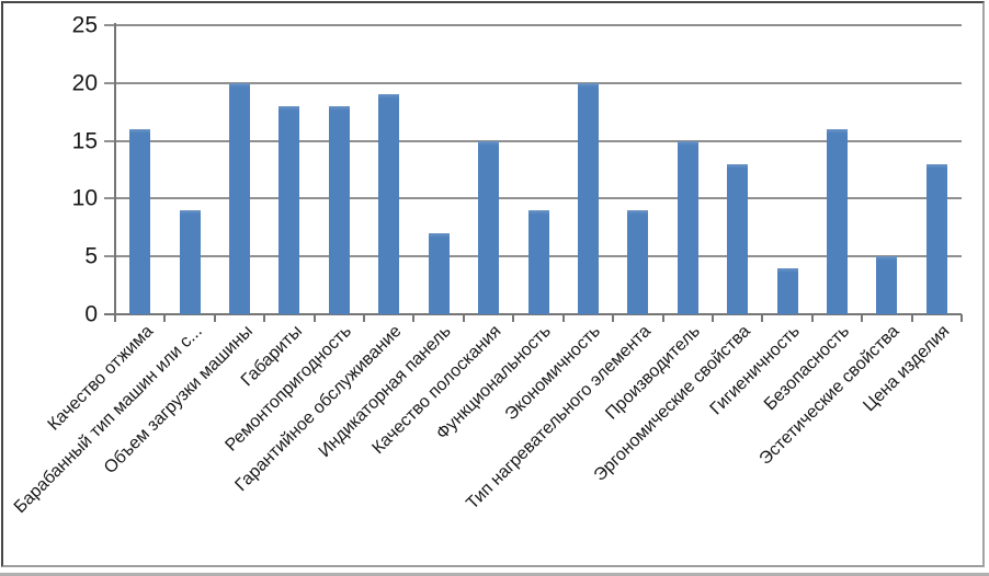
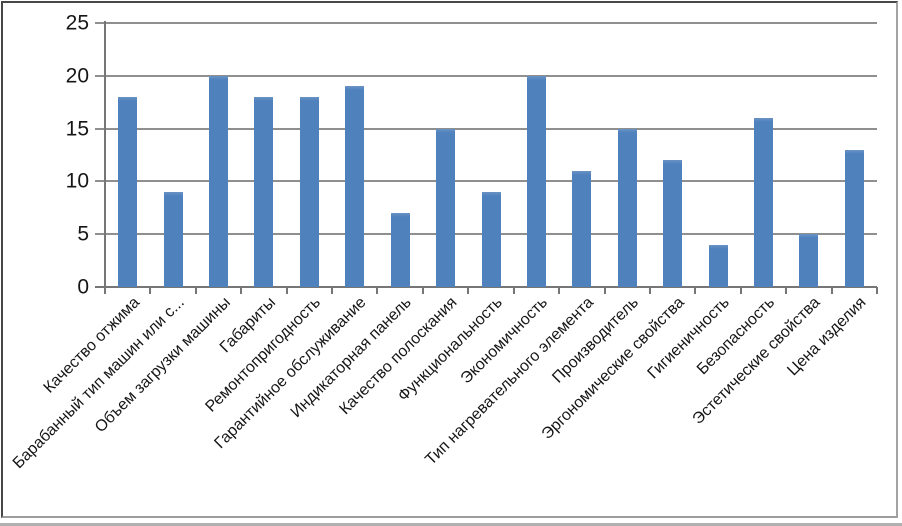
Качество отжима: 16 -> 18
Тип нагревательного элемента: 9 -> 11
Эргономические свойства: 13 -> 12
